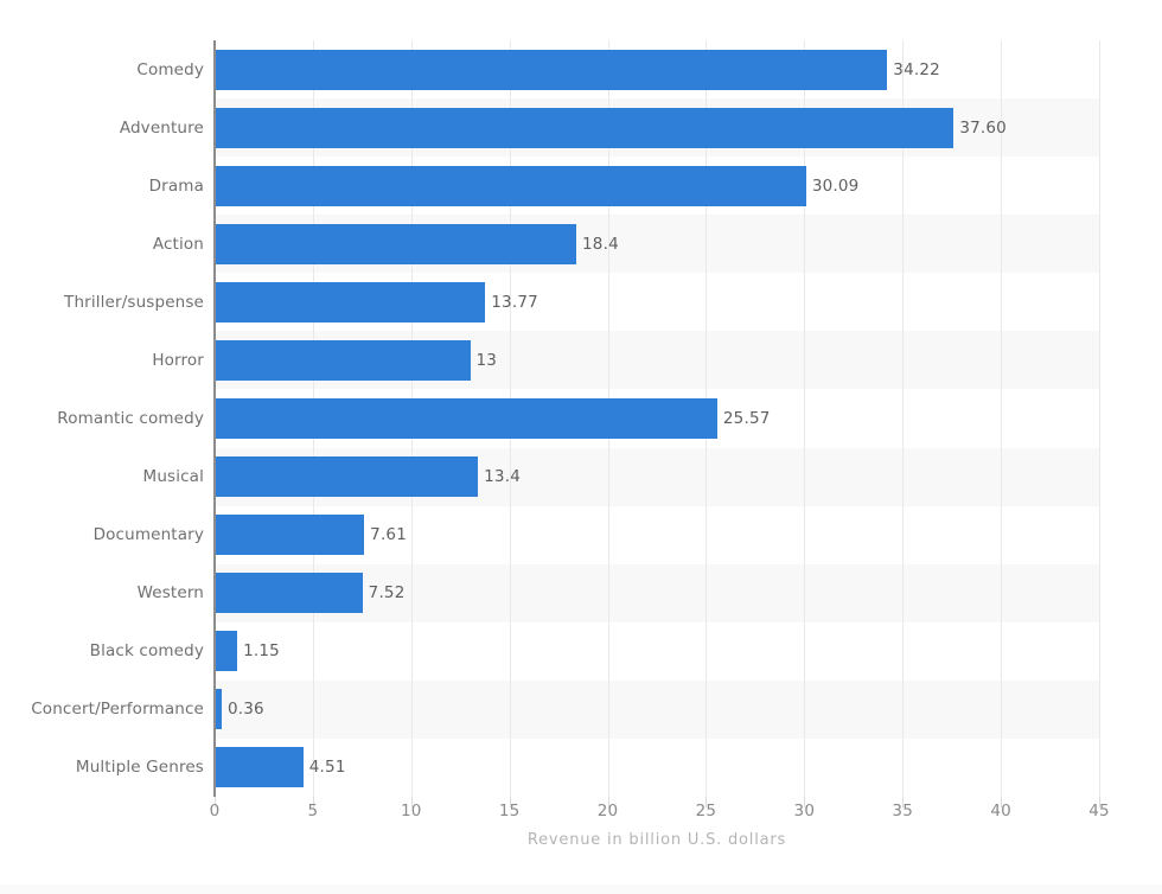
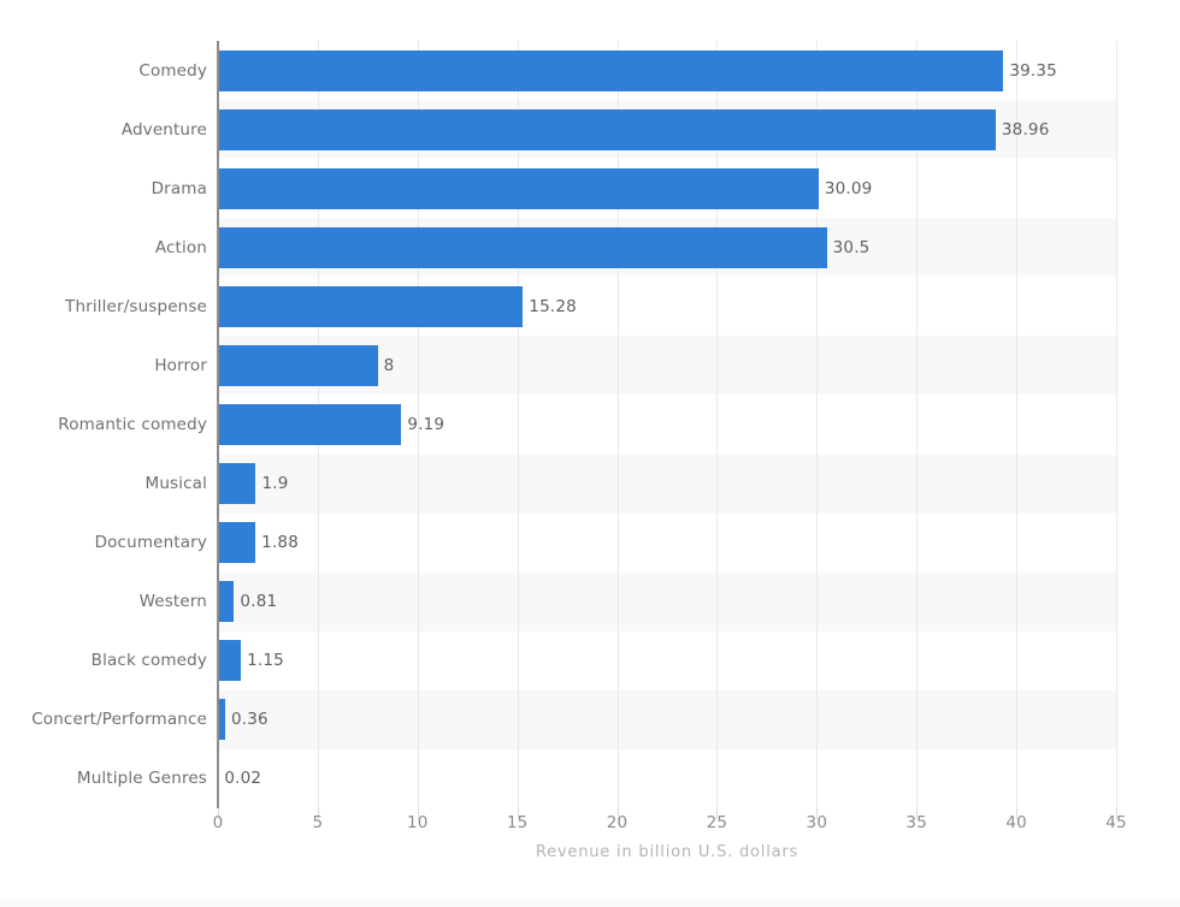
Comedy: 34.22 -> 39.35
Adventure: 37.60 -> 38.96
Action: 18.4 -> 30.5
Thriller/suspense: 13.77 -> 15.28
Horror: 13 -> 8
Romantic comedy: 25.57 -> 9.19
Musical: 13.4 -> 1.9
Documentary: 7.61 -> 1.88
Western: 7.52 -> 0.81
Multiple Genres: 4.51 -> 0.02
